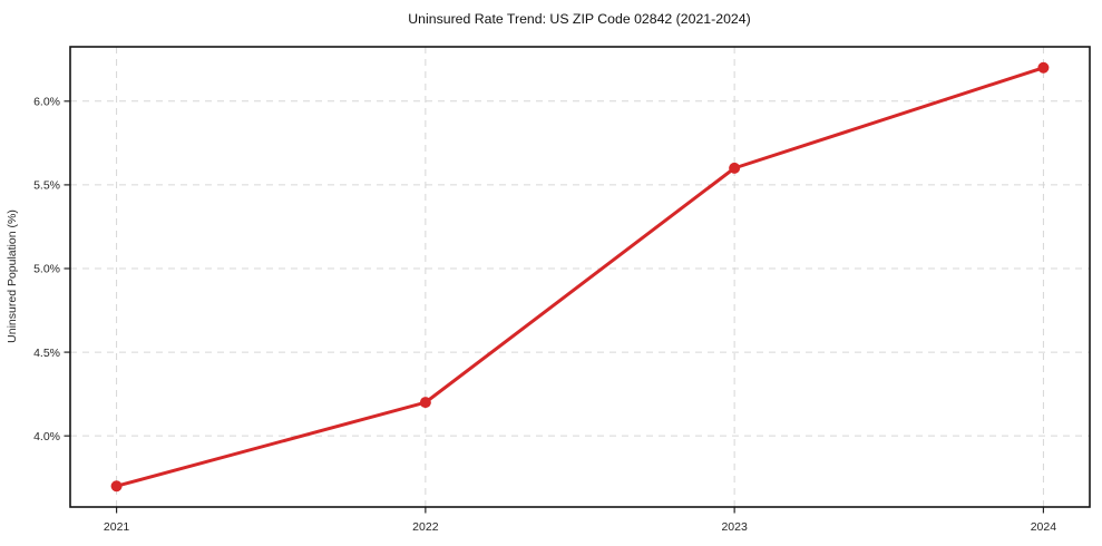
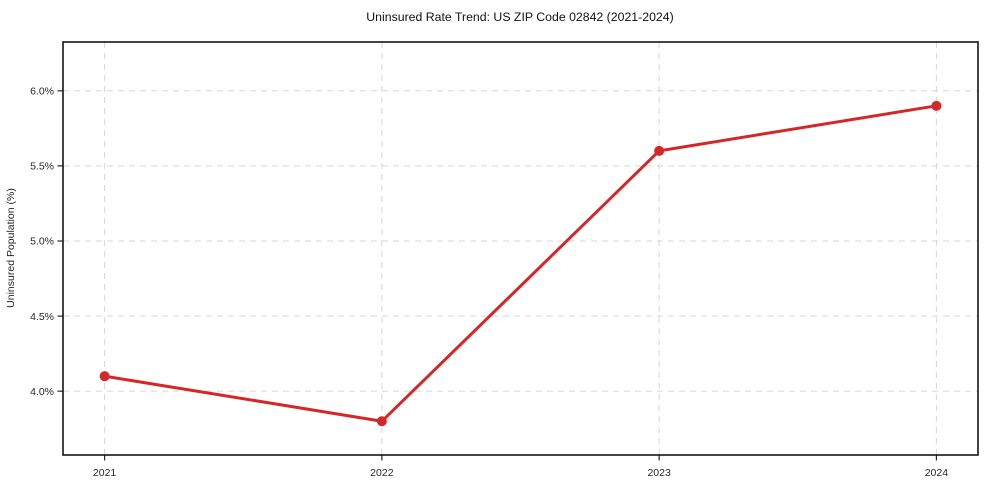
2021: 3.7% -> 4.1%
2022: 4.2% -> 3.8%
2024: 6.2% -> 5.9%
